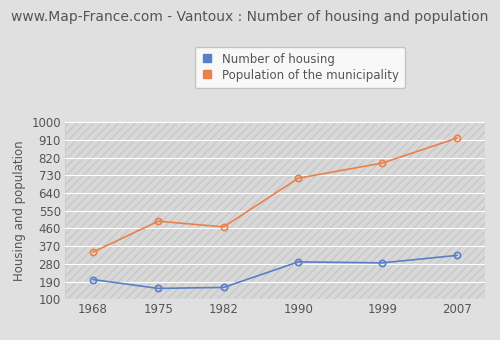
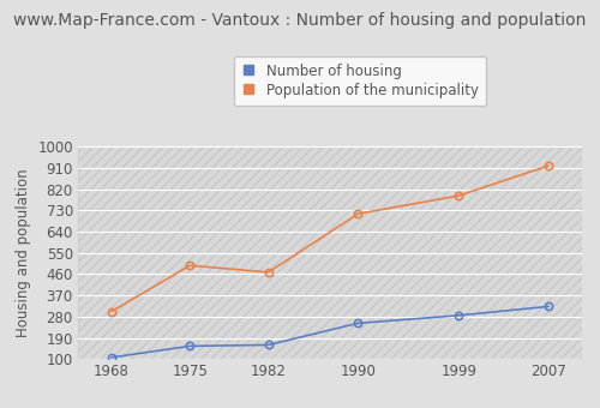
Number of housing/1968: 200 -> 110
Population of the municipality/1968: 340 -> 300
Number of housing/1990: 290 -> 250
